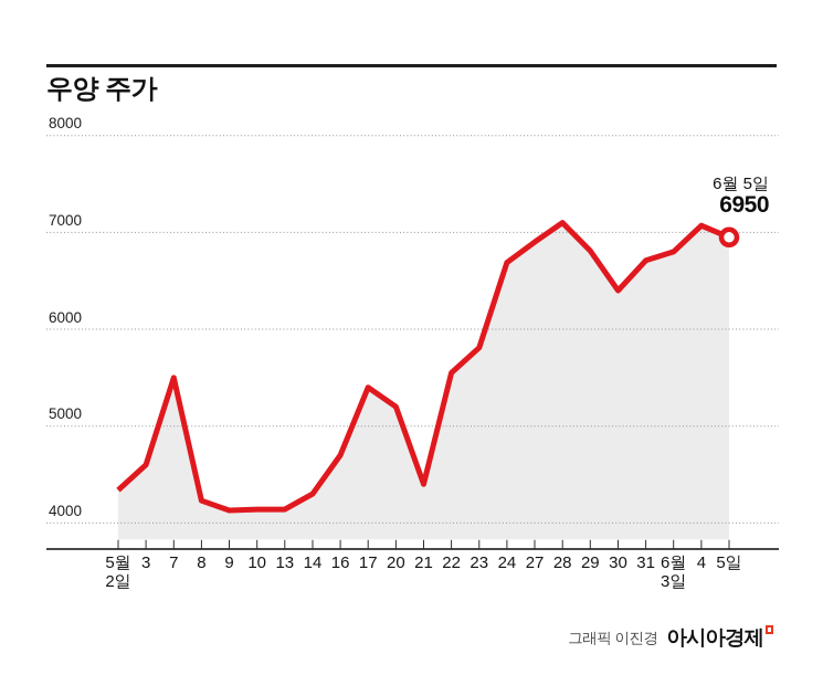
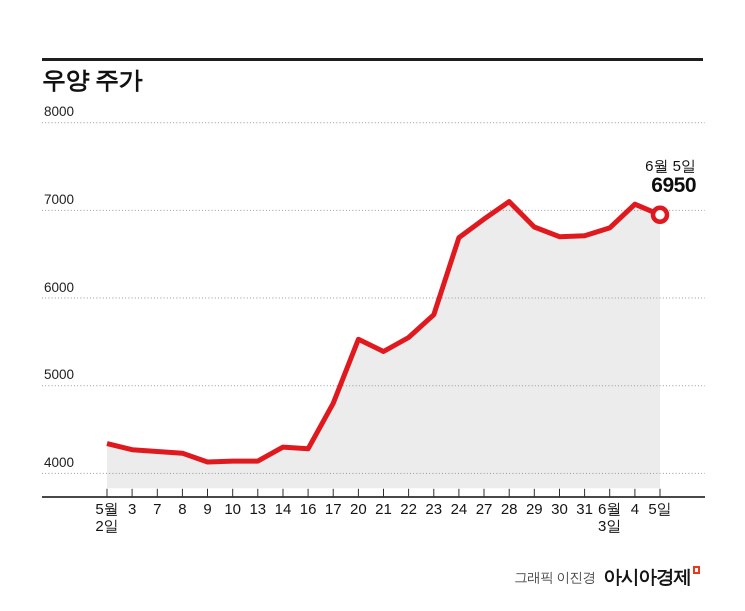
3: 4600 -> 4300
7: 5500 -> 4200
16: 4700 -> 4300
17: 5400 -> 4800
20: 5200 -> 5500
21: 4400 -> 5400
30: 6400 -> 6700
